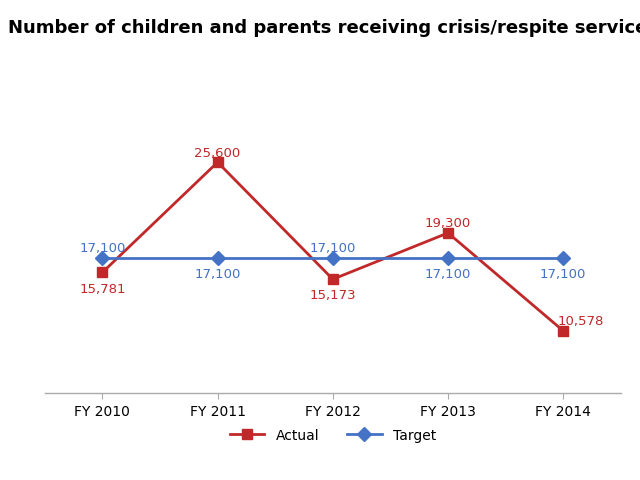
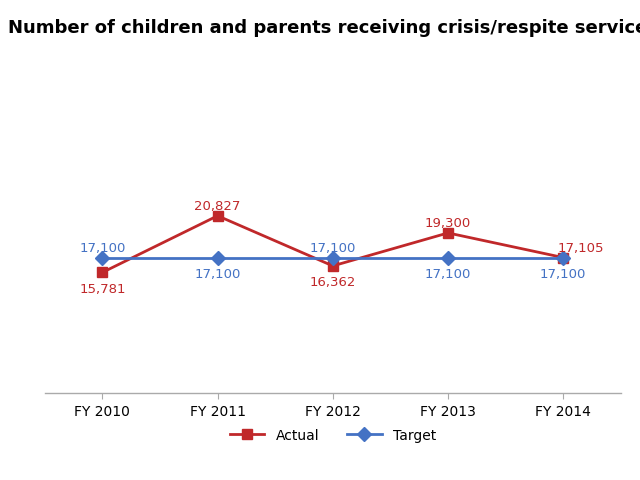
Actual/FY 2011: 25,600 -> 20,827
Actual/FY 2012: 15,173 -> 16,362
Actual/FY 2014: 10,578 -> 17,105
